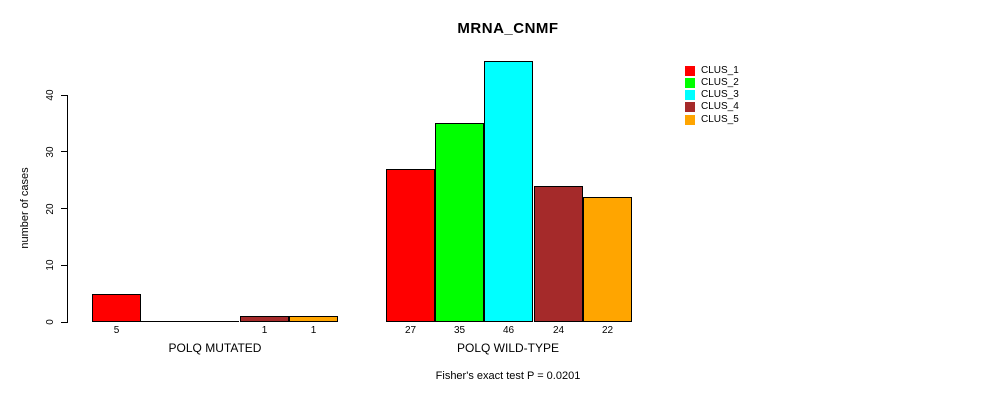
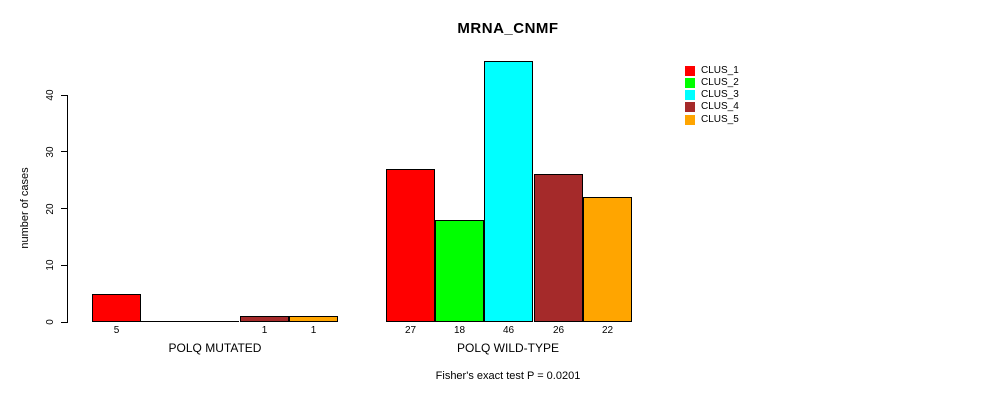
CLUS_2/POLQ WILD-TYPE: 35 -> 18
CLUS_4/POLQ WILD-TYPE: 24 -> 26
